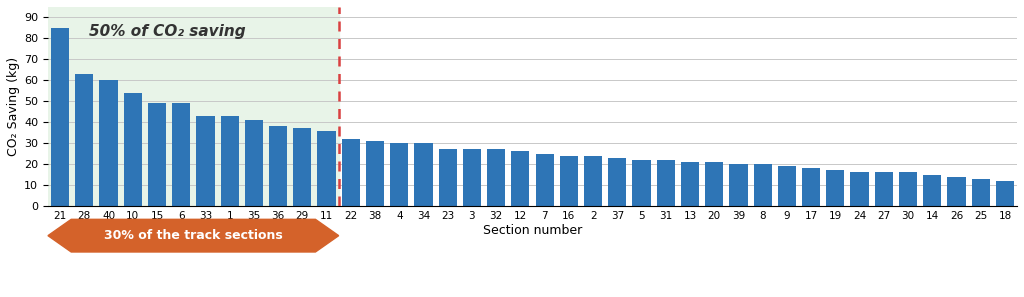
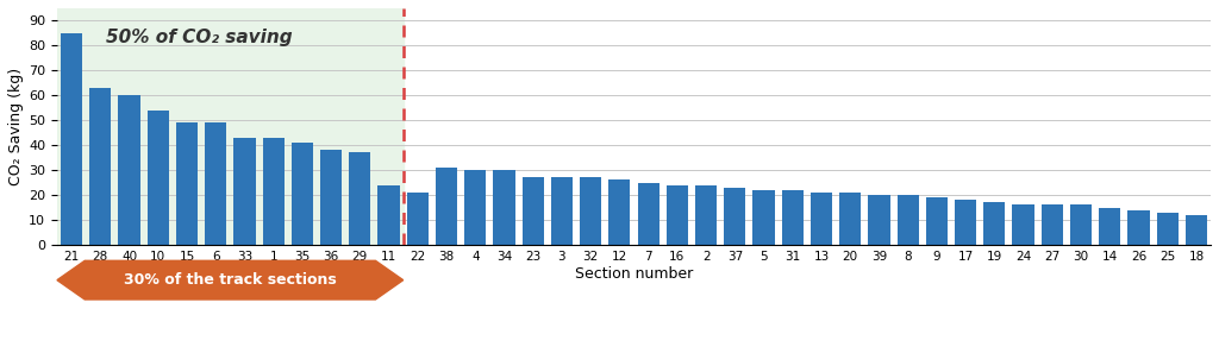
11: 36 -> 24
22: 32 -> 21
